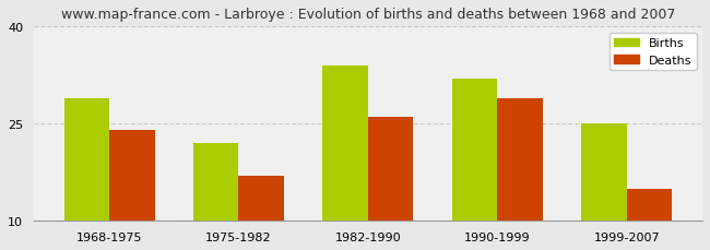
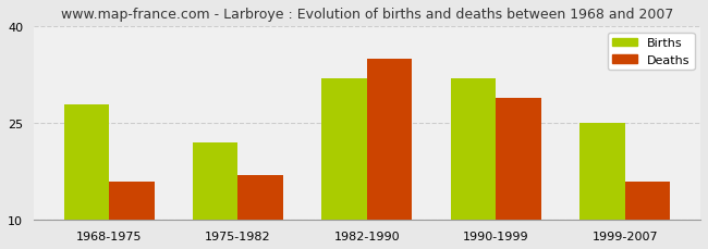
Births/1968-1975: 29 -> 28
Deaths/1968-1975: 24 -> 16
Births/1982-1990: 34 -> 32
Deaths/1982-1990: 26 -> 35
Deaths/1999-2007: 15 -> 16
